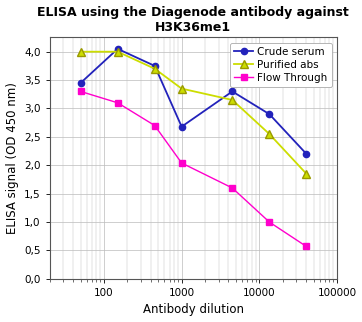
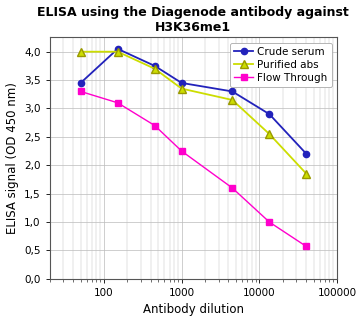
Crude serum/1000: 2,68 -> 3,45
Flow Through/1000: 2,04 -> 2,25
